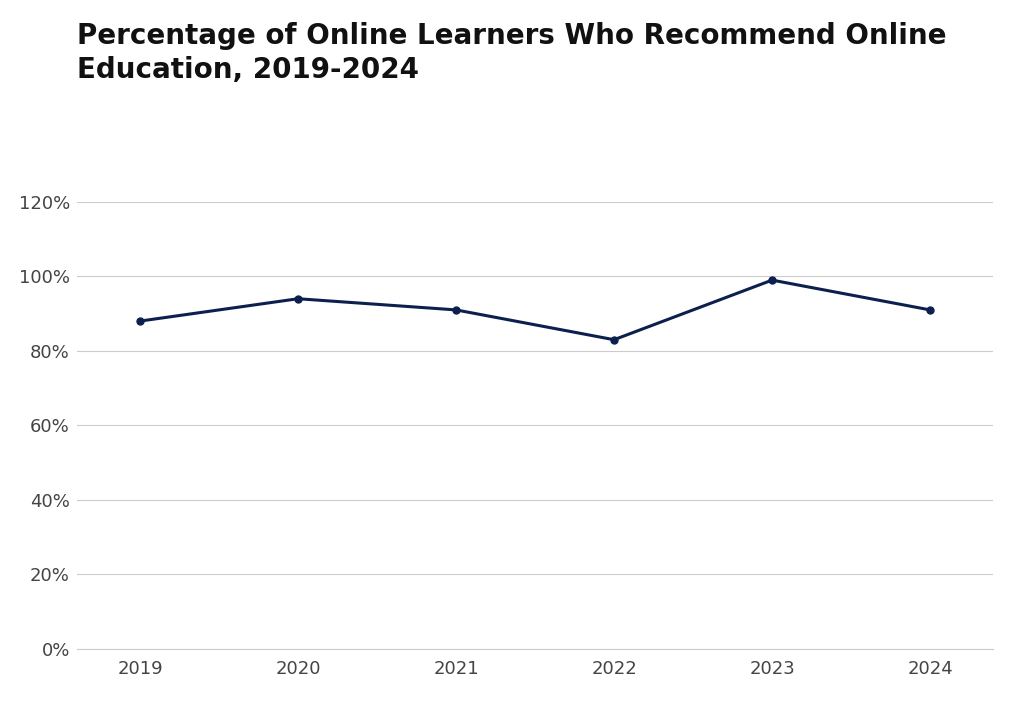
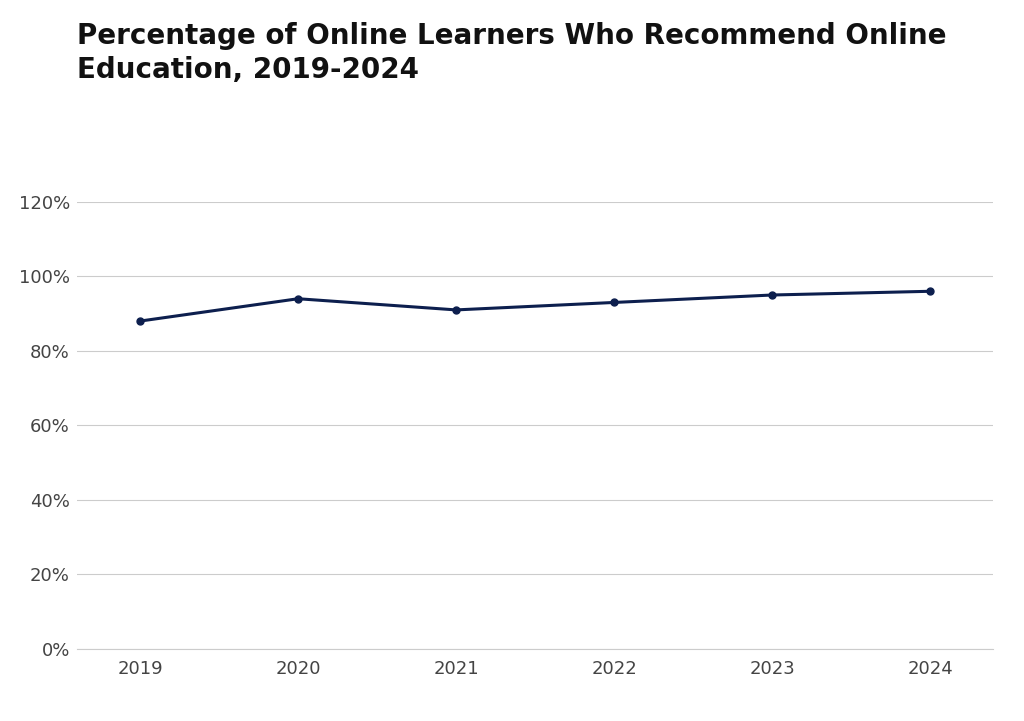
2022: 83% -> 93%
2023: 99% -> 95%
2024: 91% -> 96%
